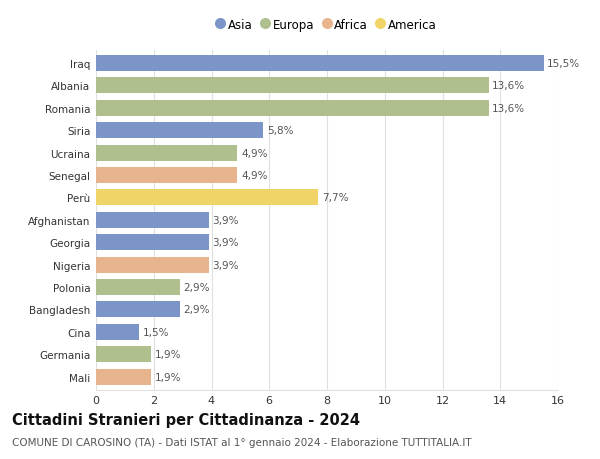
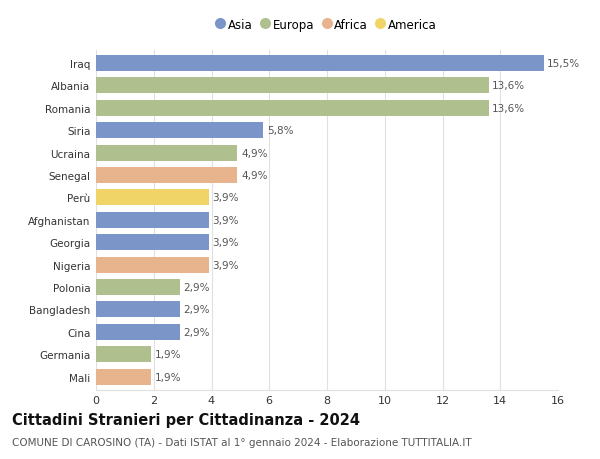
Perù: 7,7% -> 3,9%
Cina: 1,5% -> 2,9%
